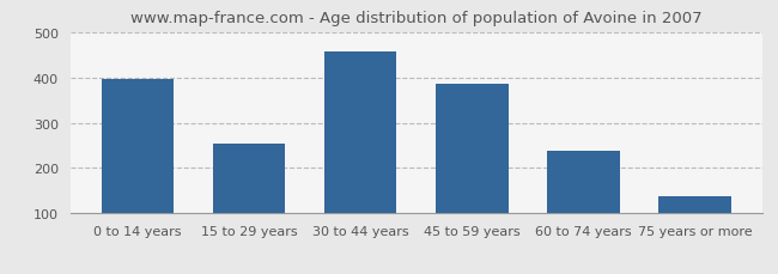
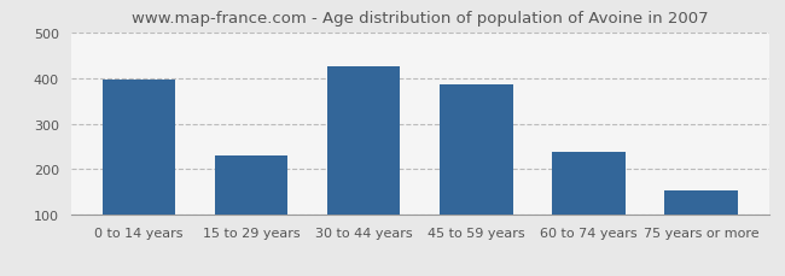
15 to 29 years: 253 -> 230
30 to 44 years: 458 -> 425
75 years or more: 137 -> 155
